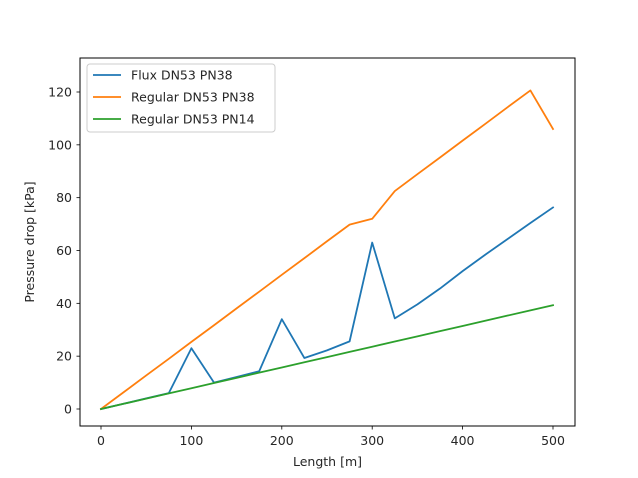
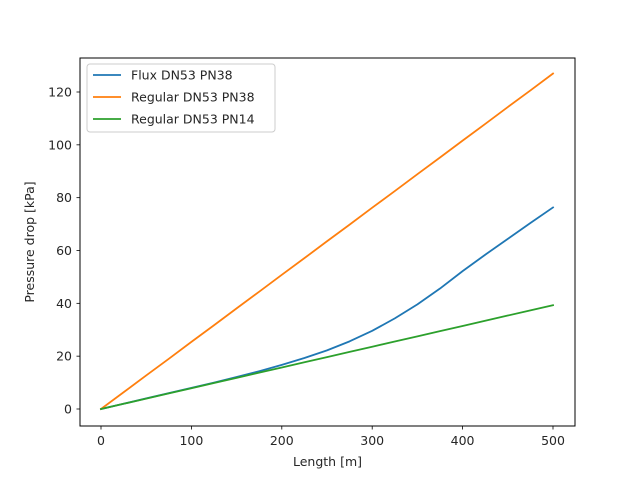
Flux DN53 PN38/100: 23 -> 8
Flux DN53 PN38/200: 34 -> 17
Flux DN53 PN38/300: 63 -> 30
Regular DN53 PN38/300: 72 -> 76
Regular DN53 PN38/500: 106 -> 127
